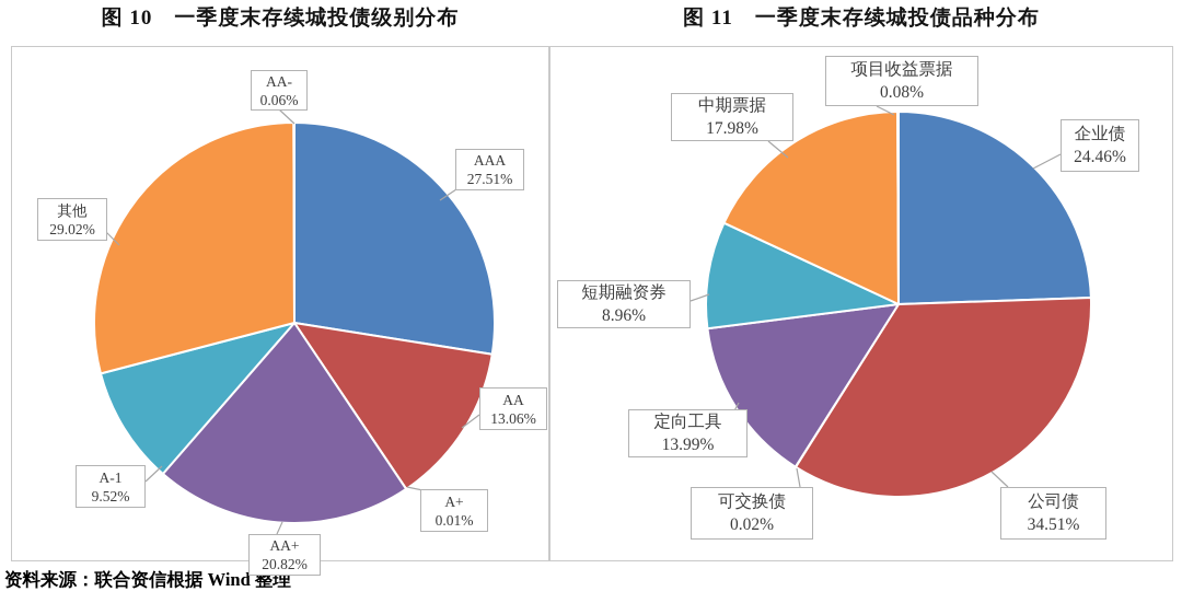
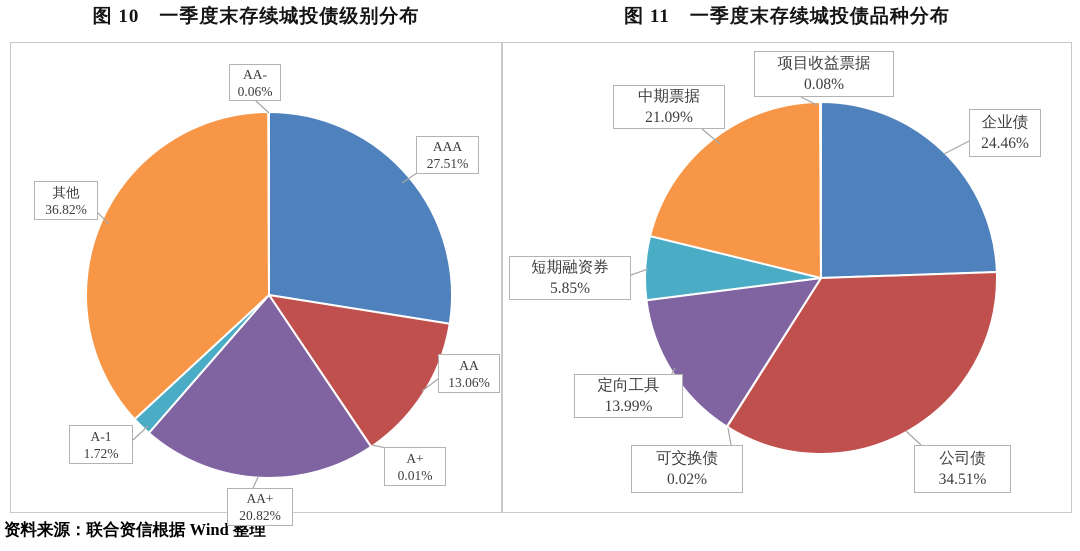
图 10 一季度末存续城投债级别分布/A-1: 9.52% -> 1.72%
图 10 一季度末存续城投债级别分布/其他: 29.02% -> 36.82%
图 11 一季度末存续城投债品种分布/短期融资券: 8.96% -> 5.85%
图 11 一季度末存续城投债品种分布/中期票据: 17.98% -> 21.09%
